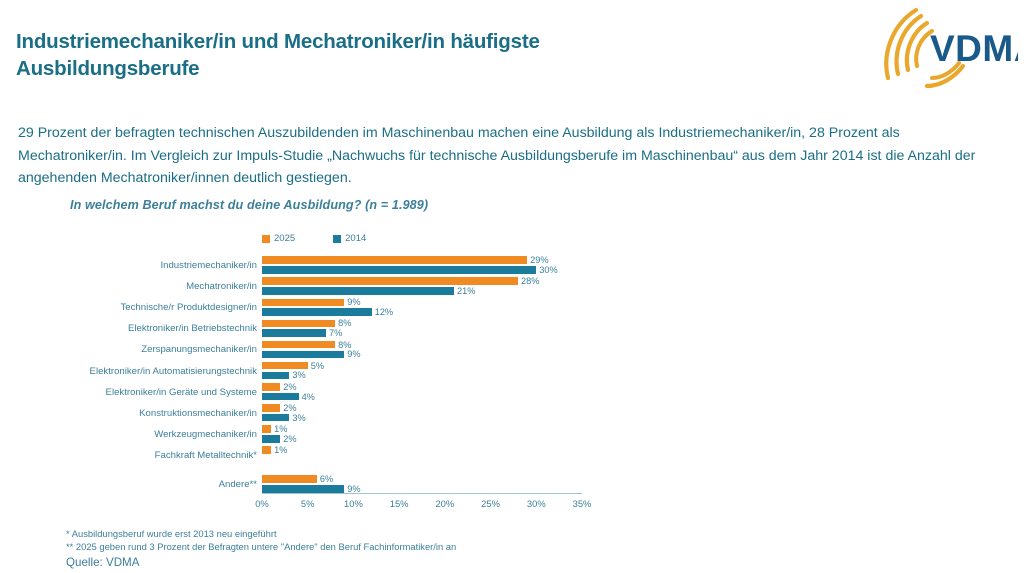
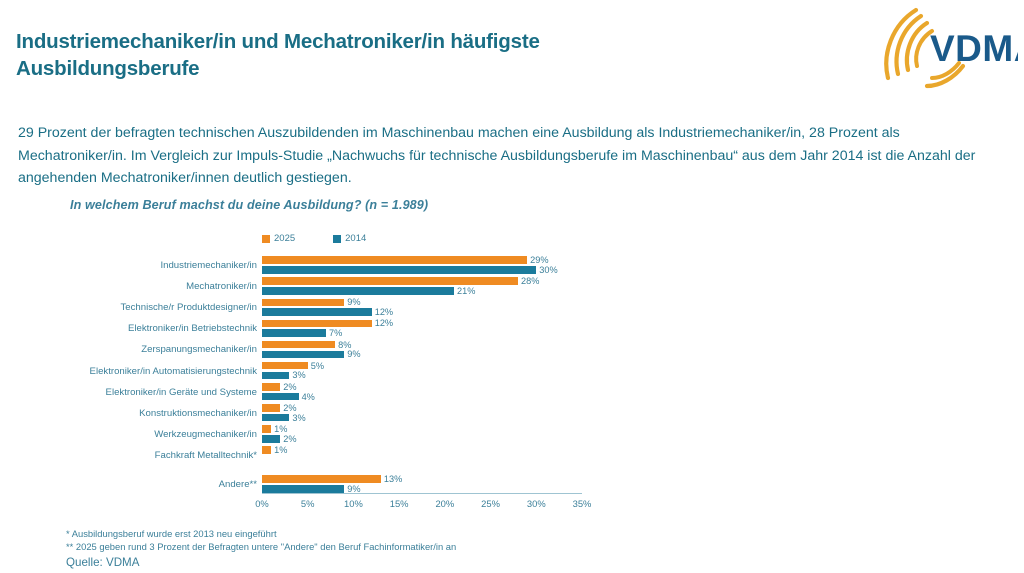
2025/Elektroniker/in Betriebstechnik: 8% -> 12%
2025/Andere**: 6% -> 13%
